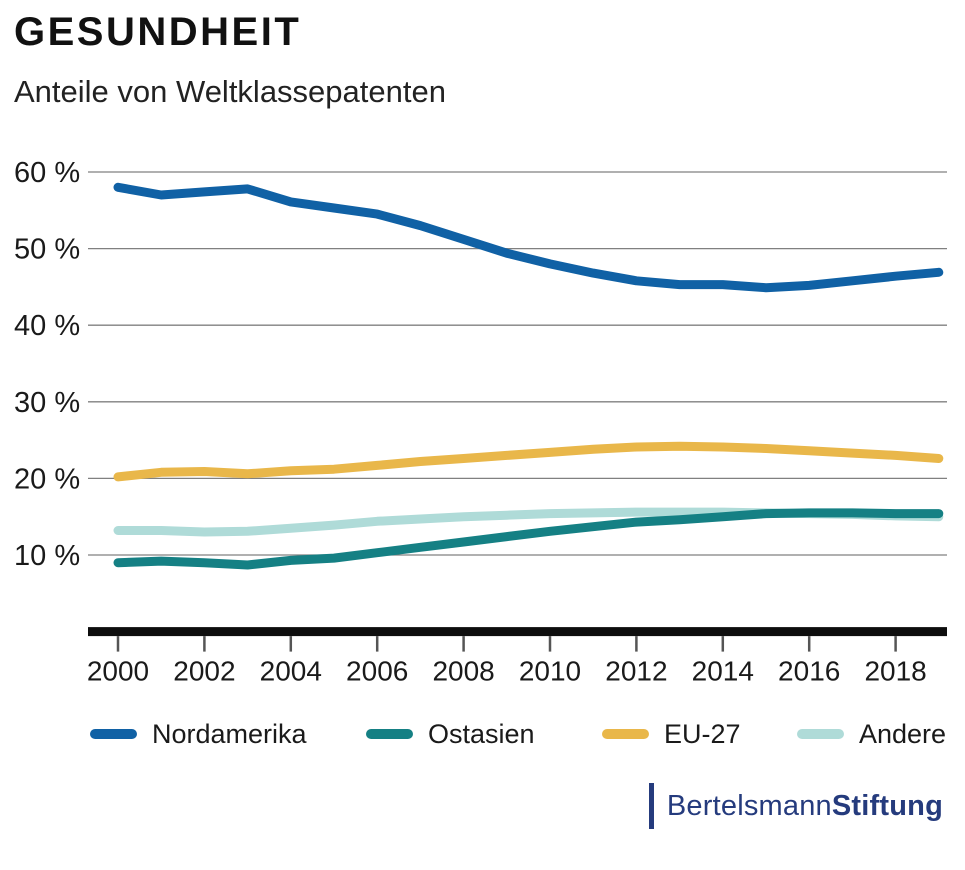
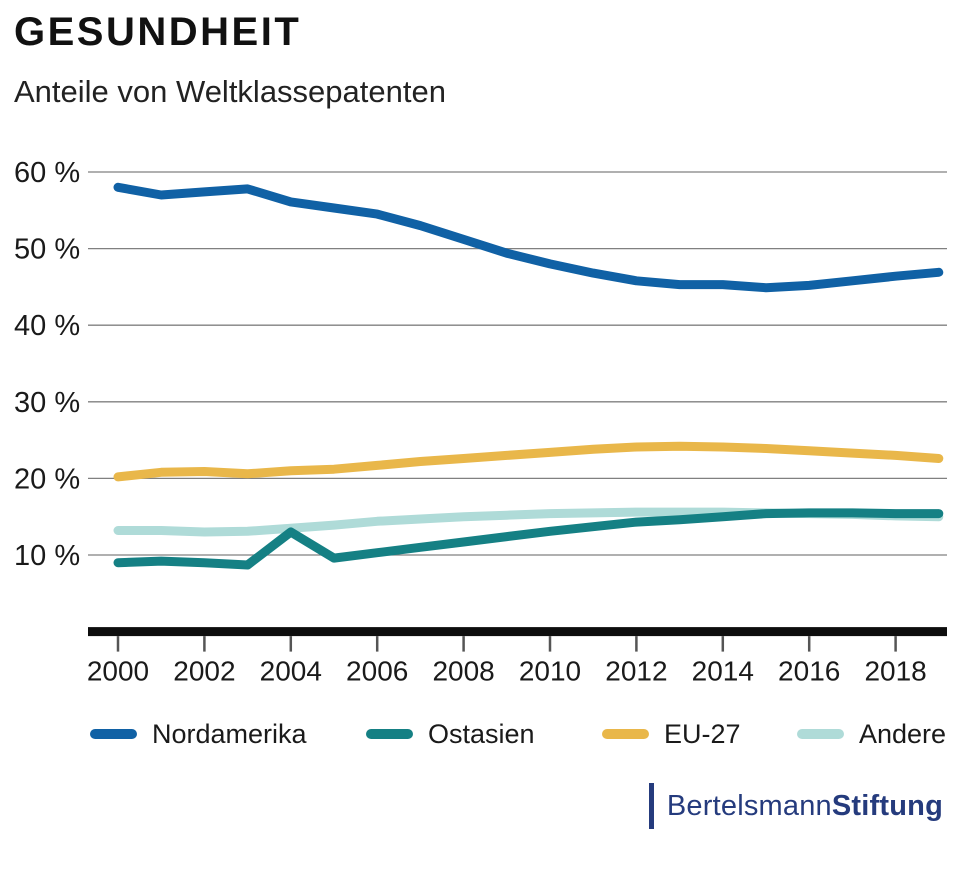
Ostasien/2004: 9% -> 13%
